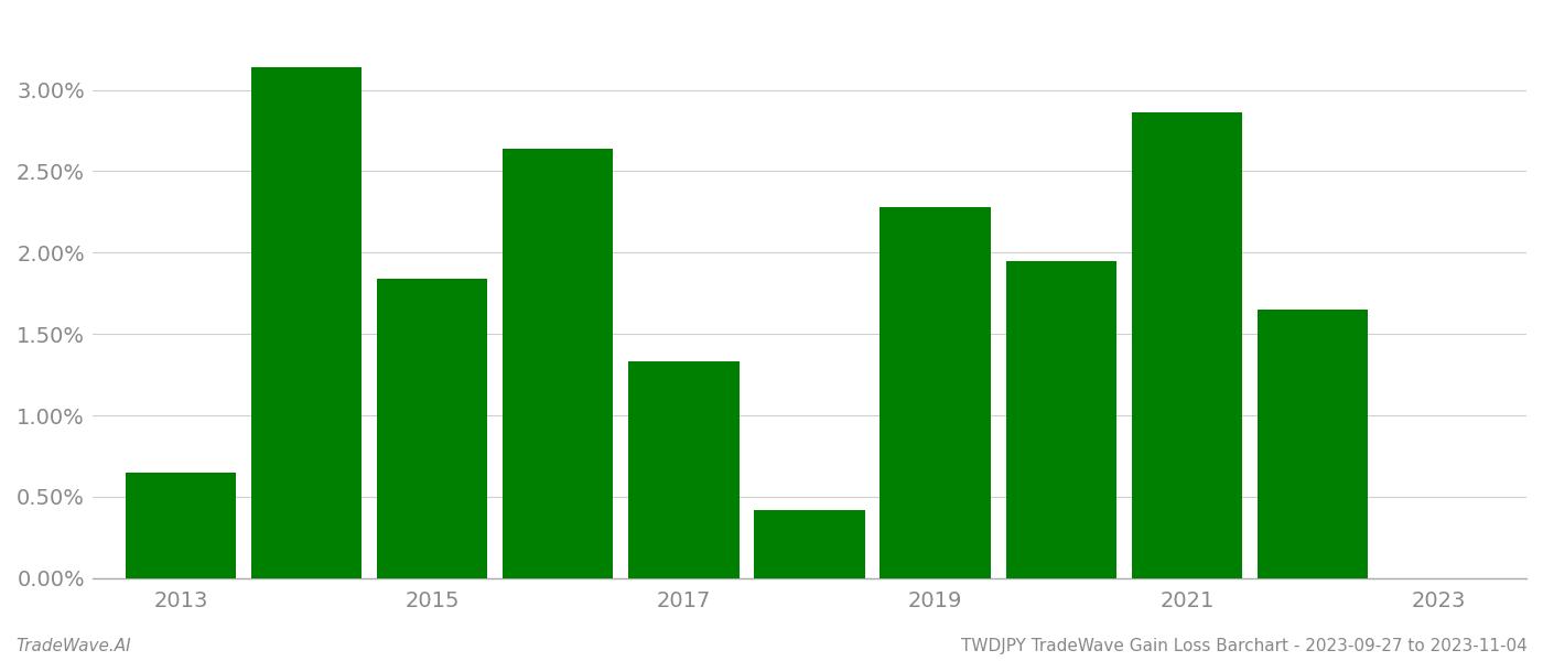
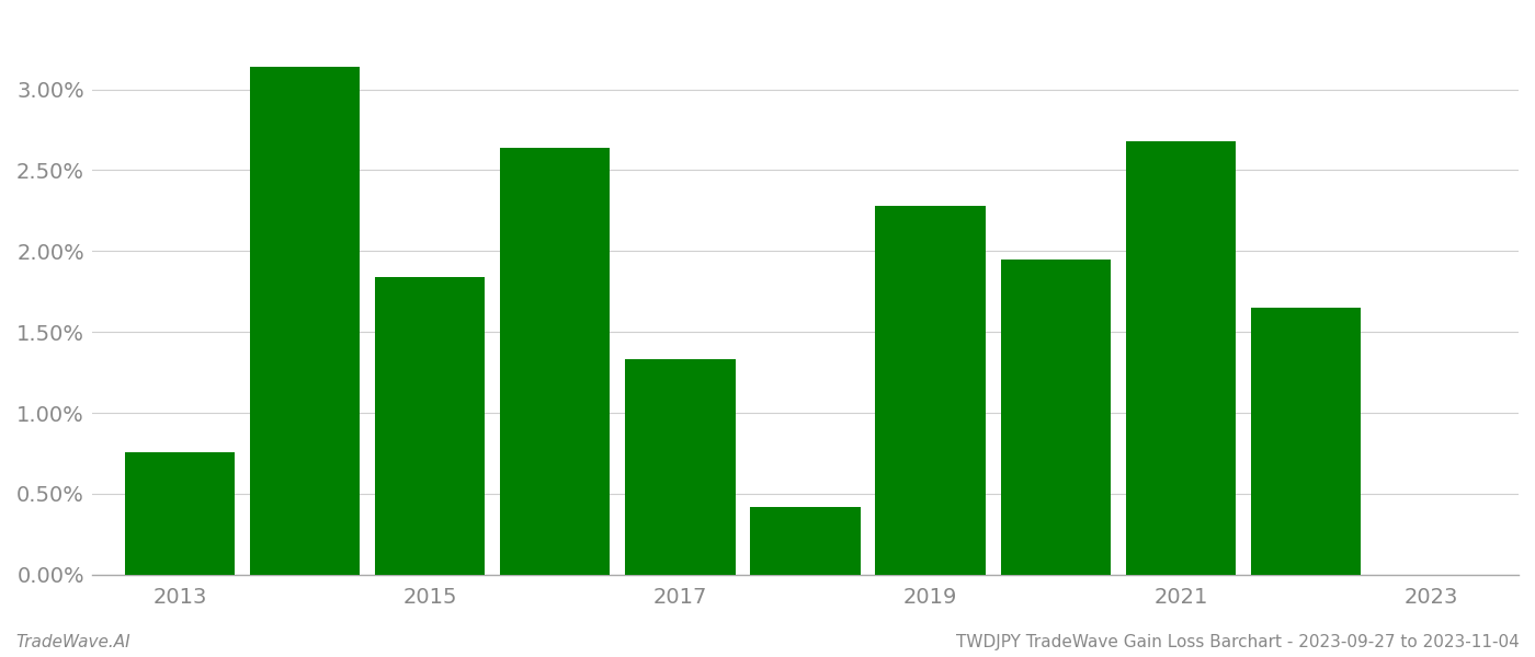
2013: 0.65% -> 0.76%
2021: 2.86% -> 2.68%
